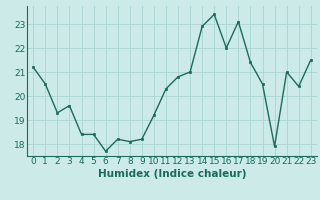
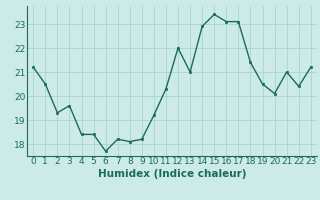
12: 20.8 -> 22.0
16: 22.0 -> 23.1
20: 17.9 -> 20.1
23: 21.5 -> 21.2
